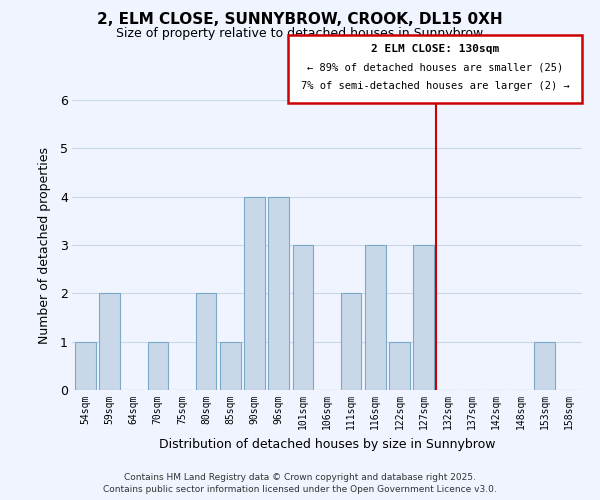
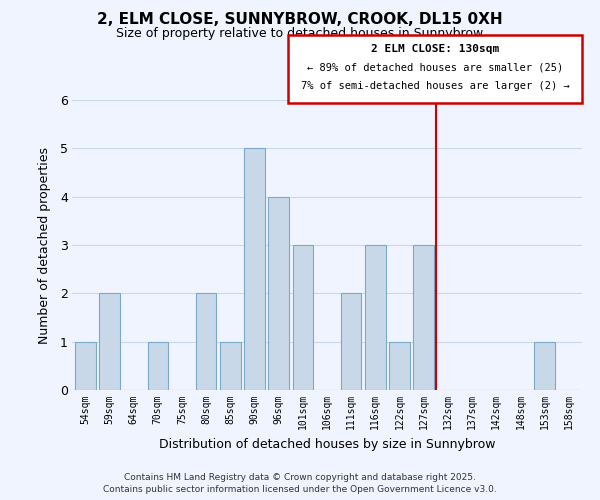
90sqm: 4 -> 5
